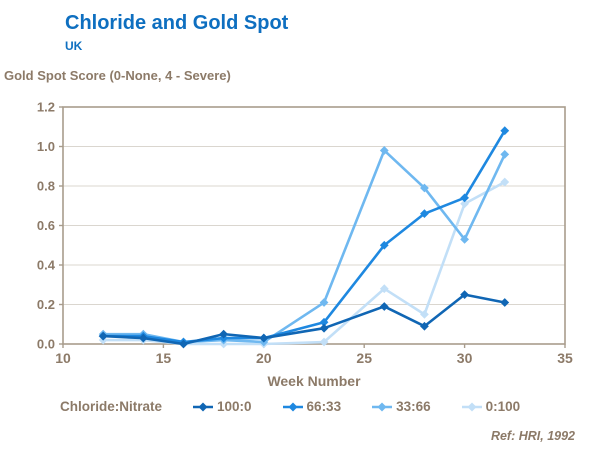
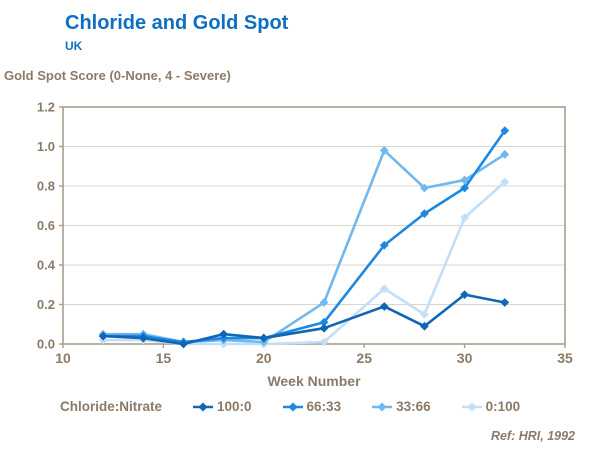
66:33/30: 0.74 -> 0.79
33:66/30: 0.53 -> 0.83
0:100/30: 0.71 -> 0.64
